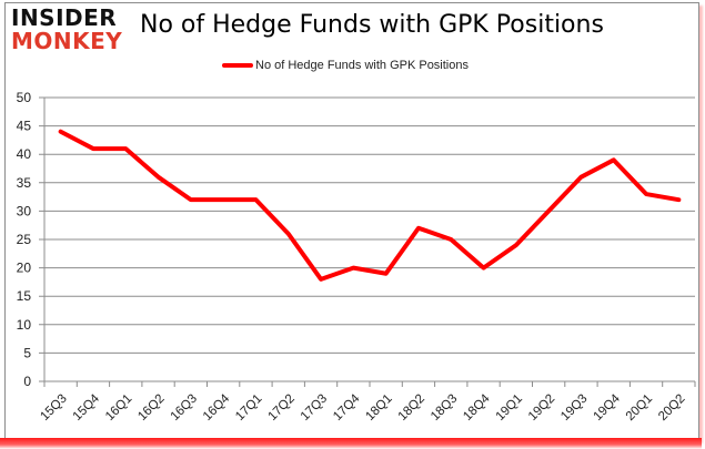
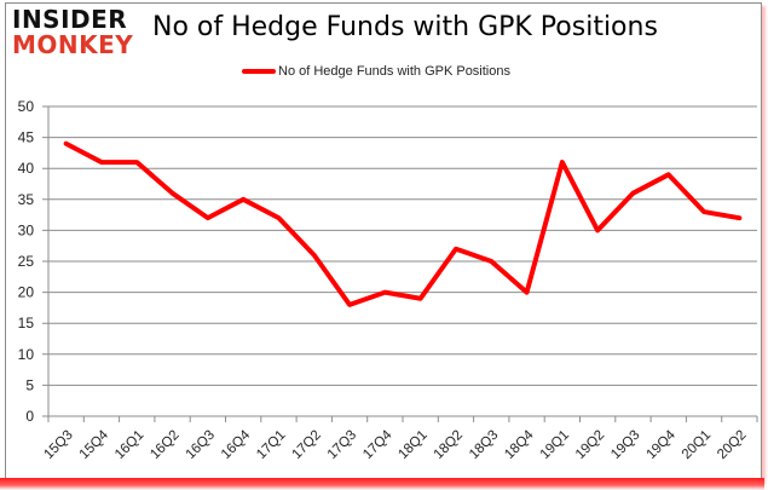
16Q4: 32 -> 35
19Q1: 24 -> 41
